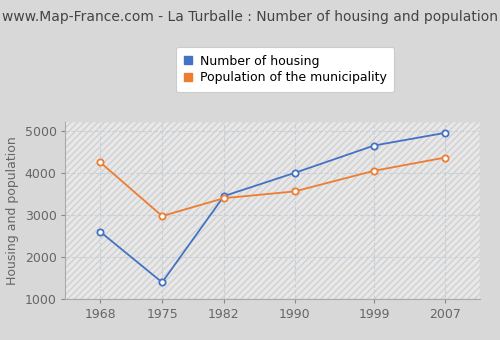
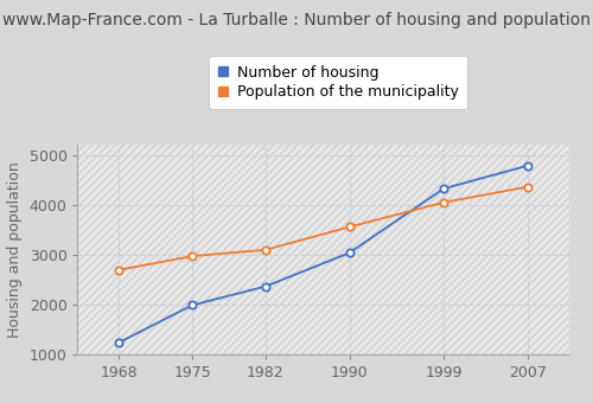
Number of housing/1968: 2600 -> 1240
Population of the municipality/1968: 4250 -> 2700
Number of housing/1975: 1400 -> 1990
Number of housing/1982: 3450 -> 2370
Population of the municipality/1982: 3400 -> 3100
Number of housing/1990: 4000 -> 3040
Number of housing/1999: 4650 -> 4330
Number of housing/2007: 4950 -> 4790
